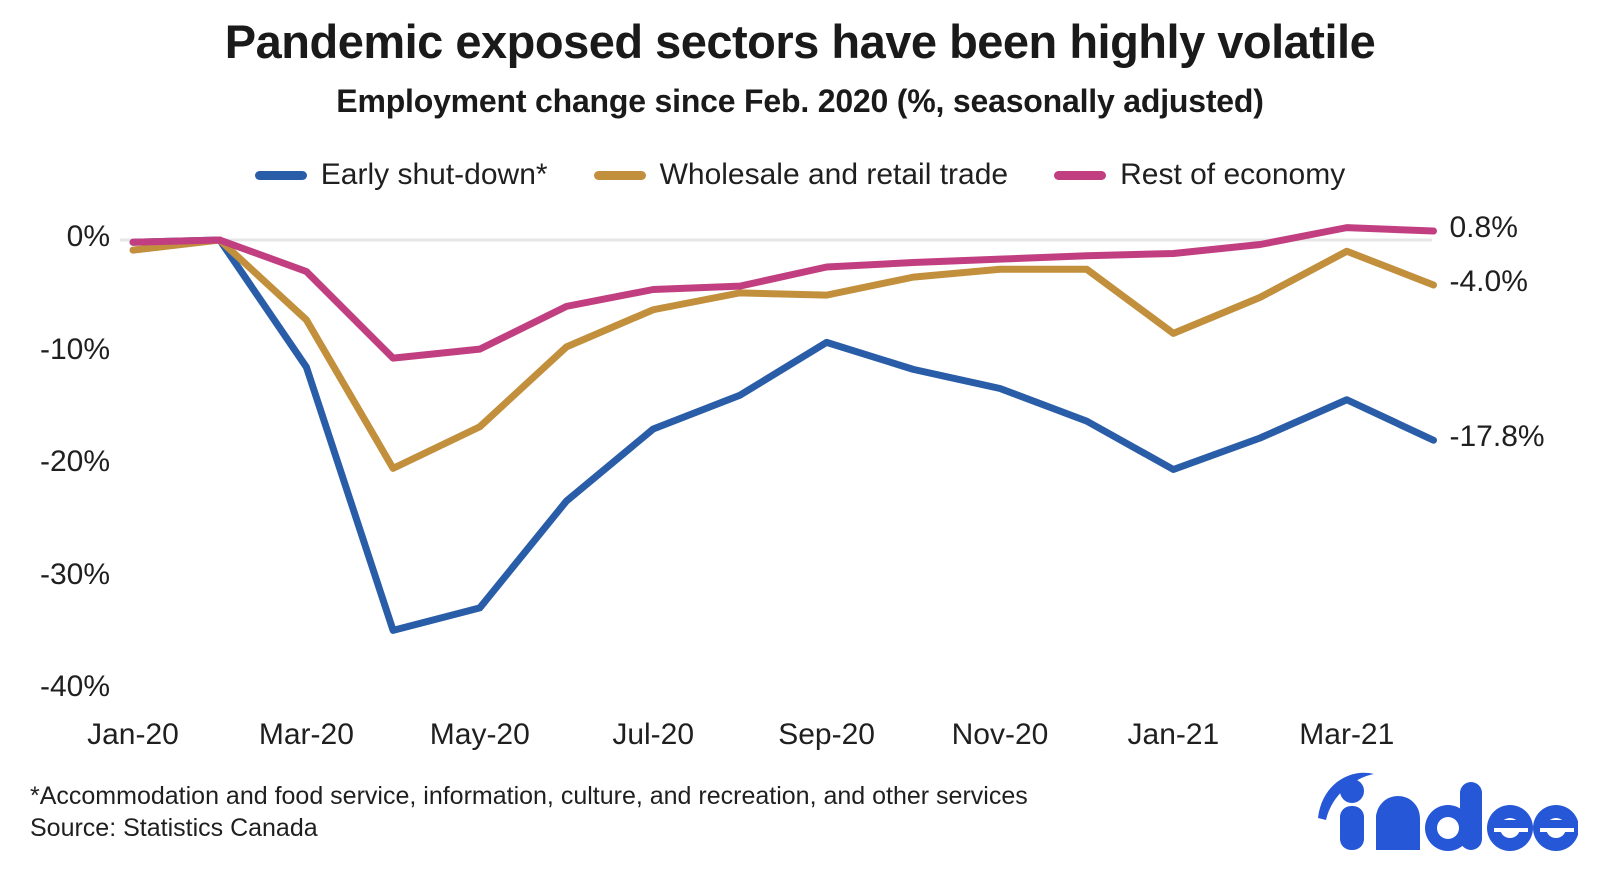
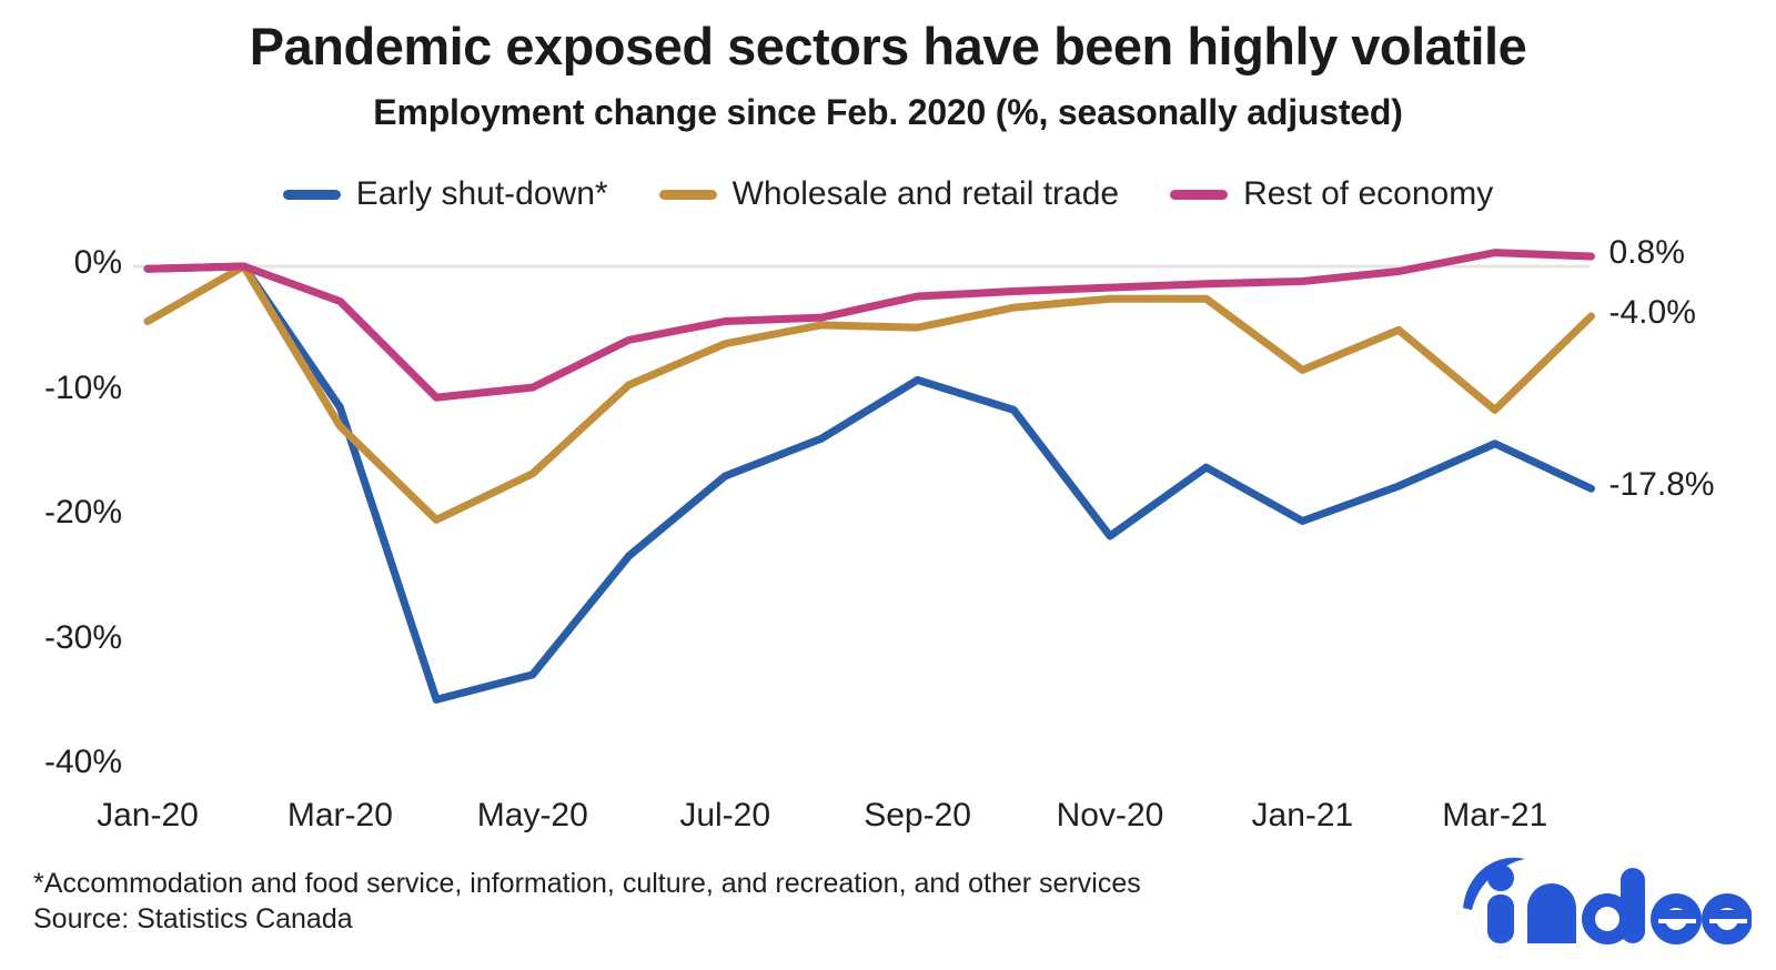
Wholesale and retail trade/Jan-20: -0.9% -> -4.4%
Wholesale and retail trade/Mar-20: -7.1% -> -12.8%
Early shut-down*/Nov-20: -13.2% -> -21.6%
Wholesale and retail trade/Mar-21: -1.0% -> -11.5%
